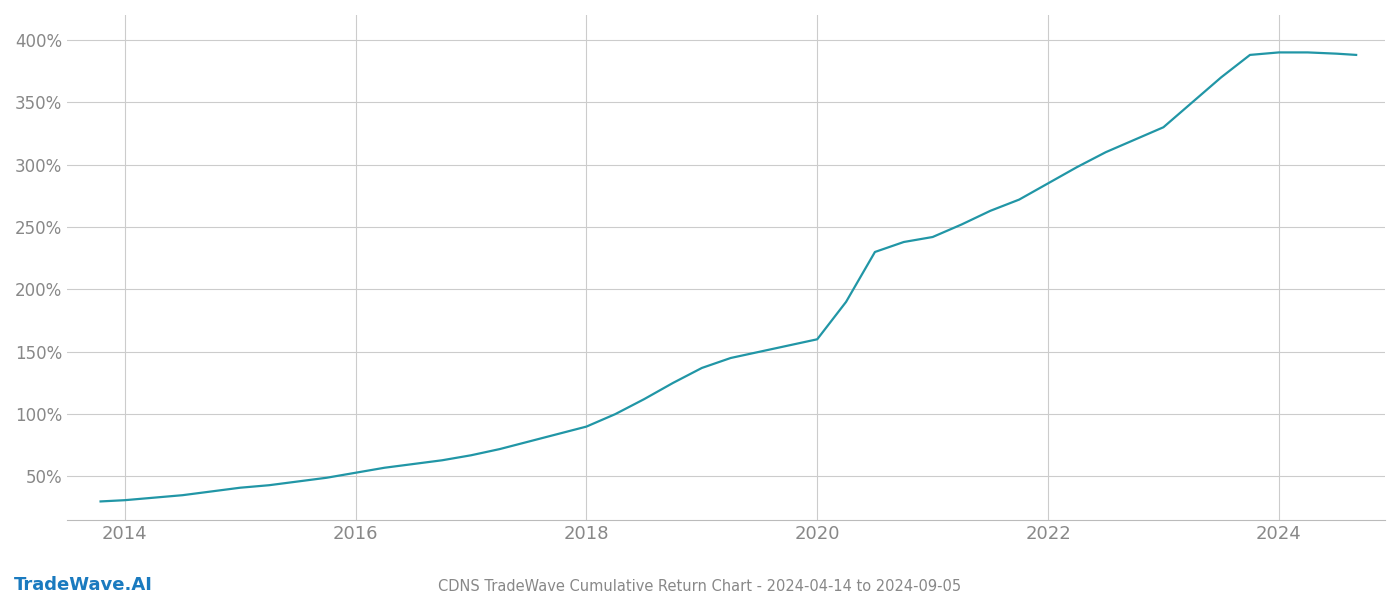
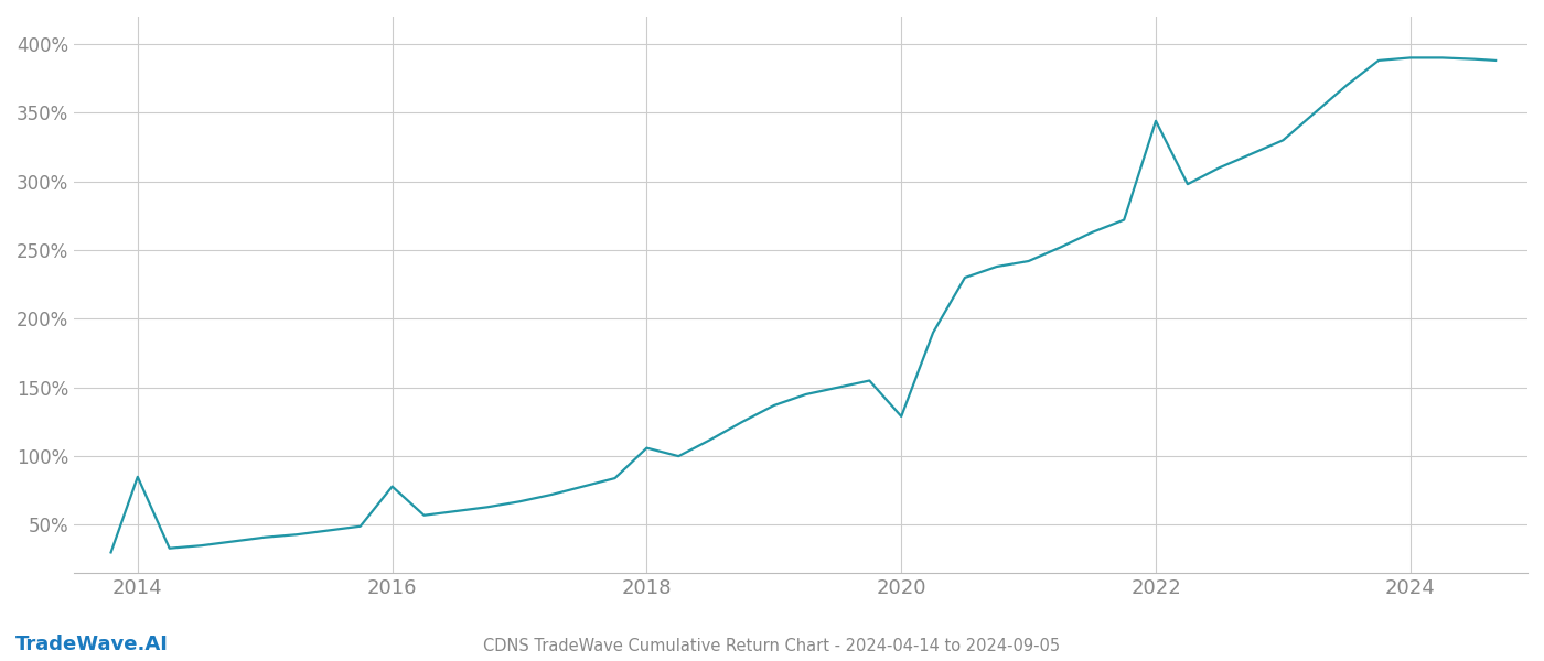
2014: 31% -> 85%
2016: 53% -> 78%
2018: 90% -> 106%
2020: 160% -> 129%
2022: 285% -> 344%
